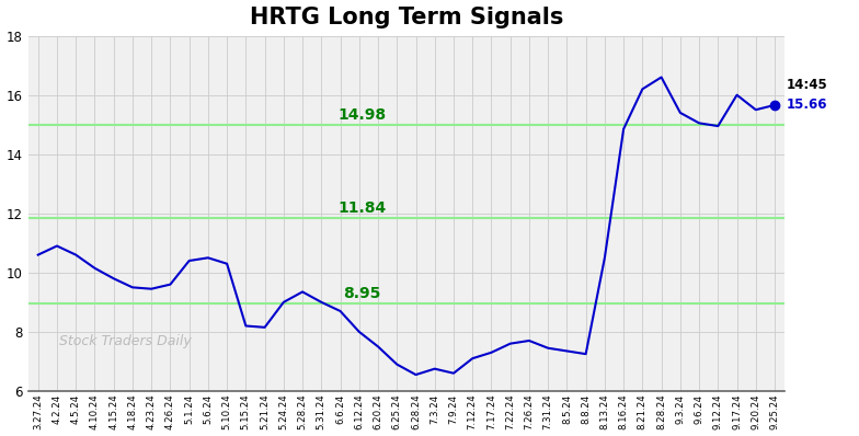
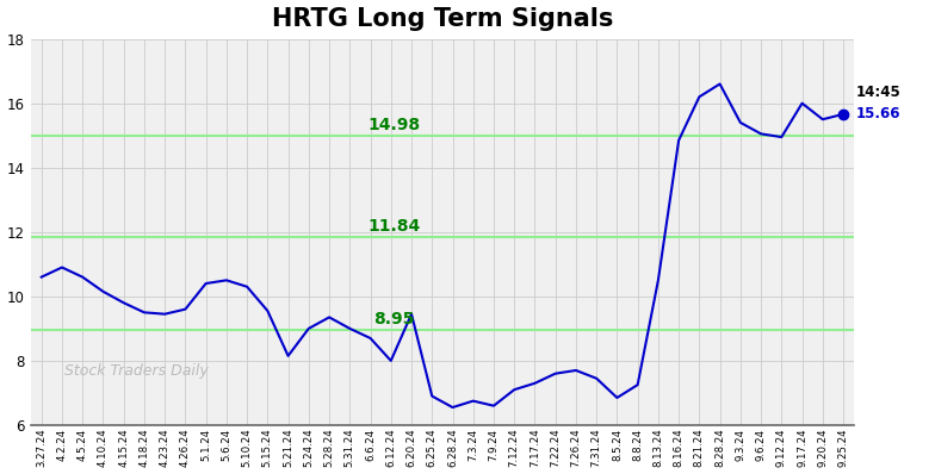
5.15.24: 8.20 -> 9.55
6.20.24: 7.50 -> 9.45
8.5.24: 7.35 -> 6.85
